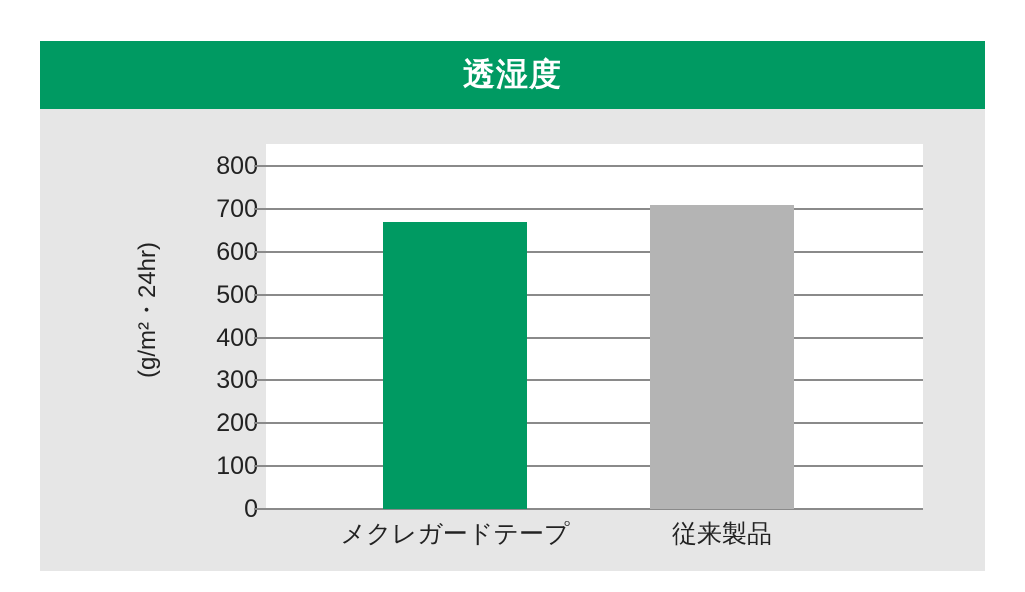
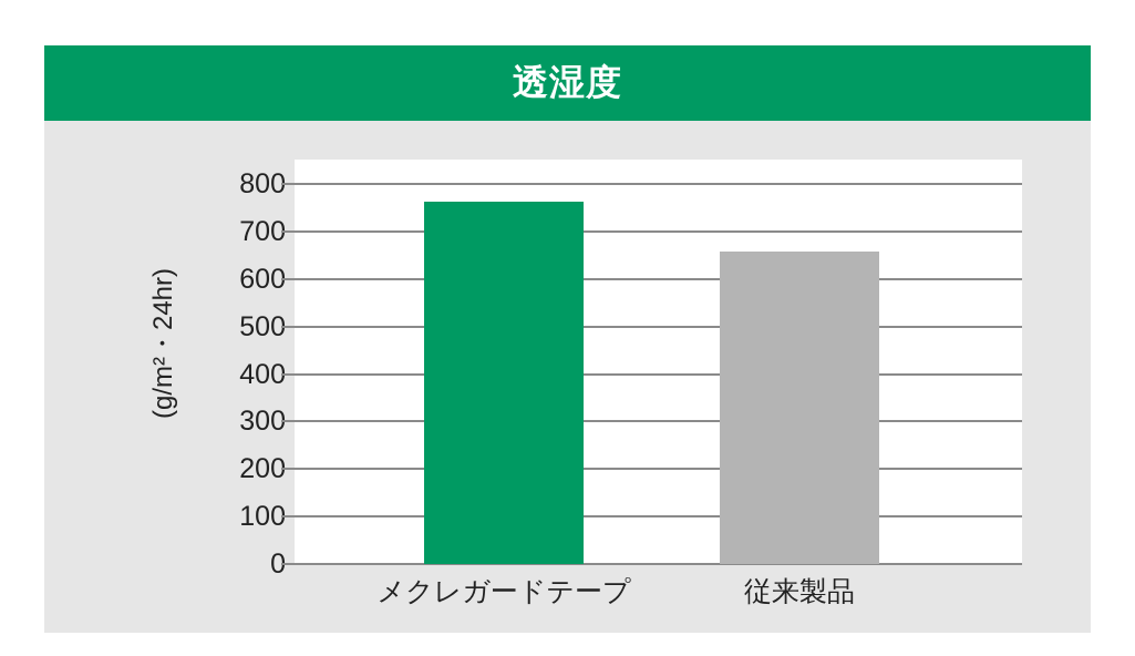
メクレガードテープ: 670 -> 760
従来製品: 710 -> 660
